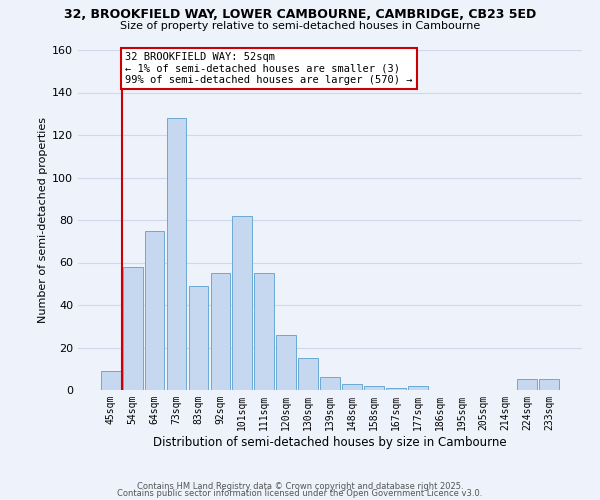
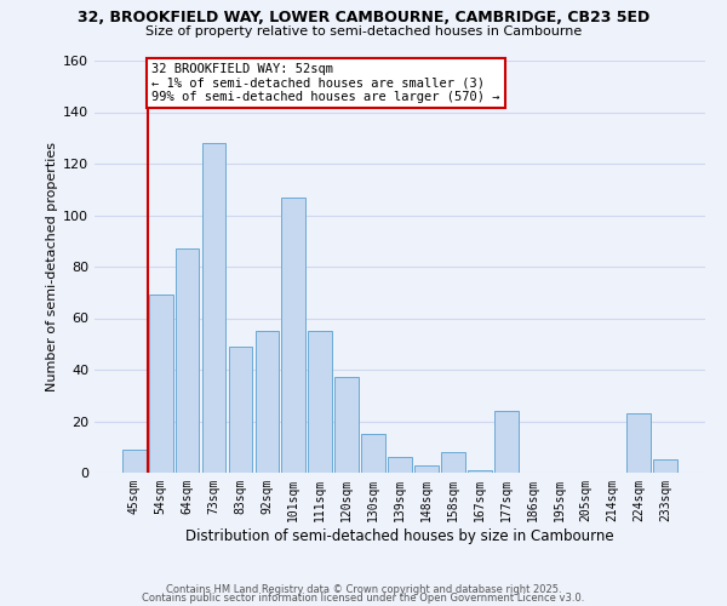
54sqm: 58 -> 69
64sqm: 75 -> 87
101sqm: 82 -> 107
120sqm: 26 -> 37
158sqm: 2 -> 8
177sqm: 2 -> 24
224sqm: 5 -> 23
